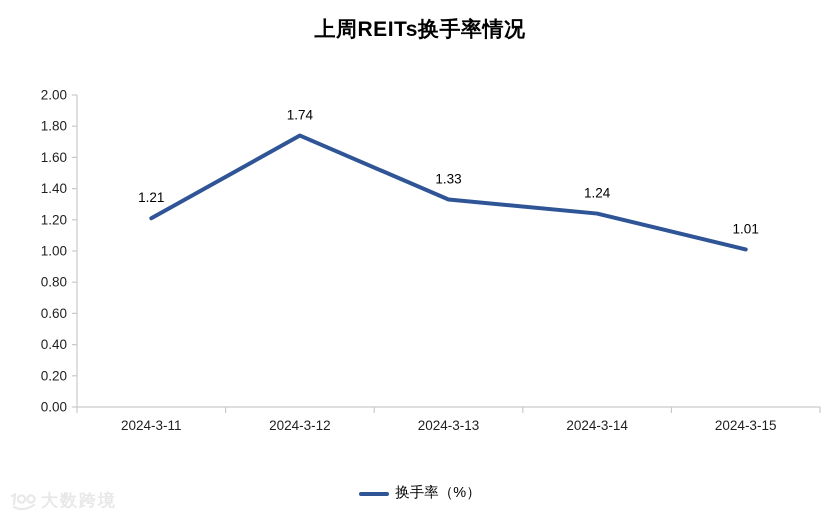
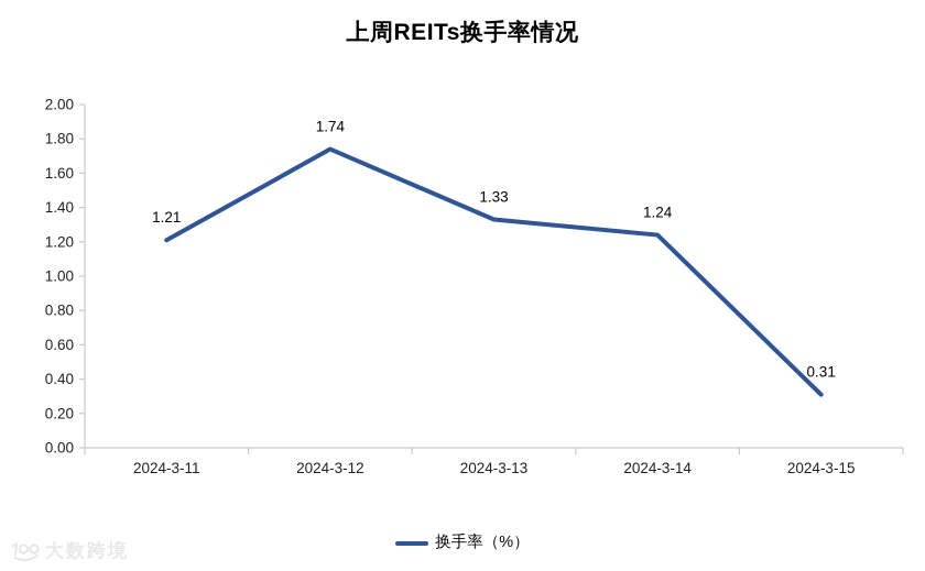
2024-3-15: 1.01 -> 0.31
